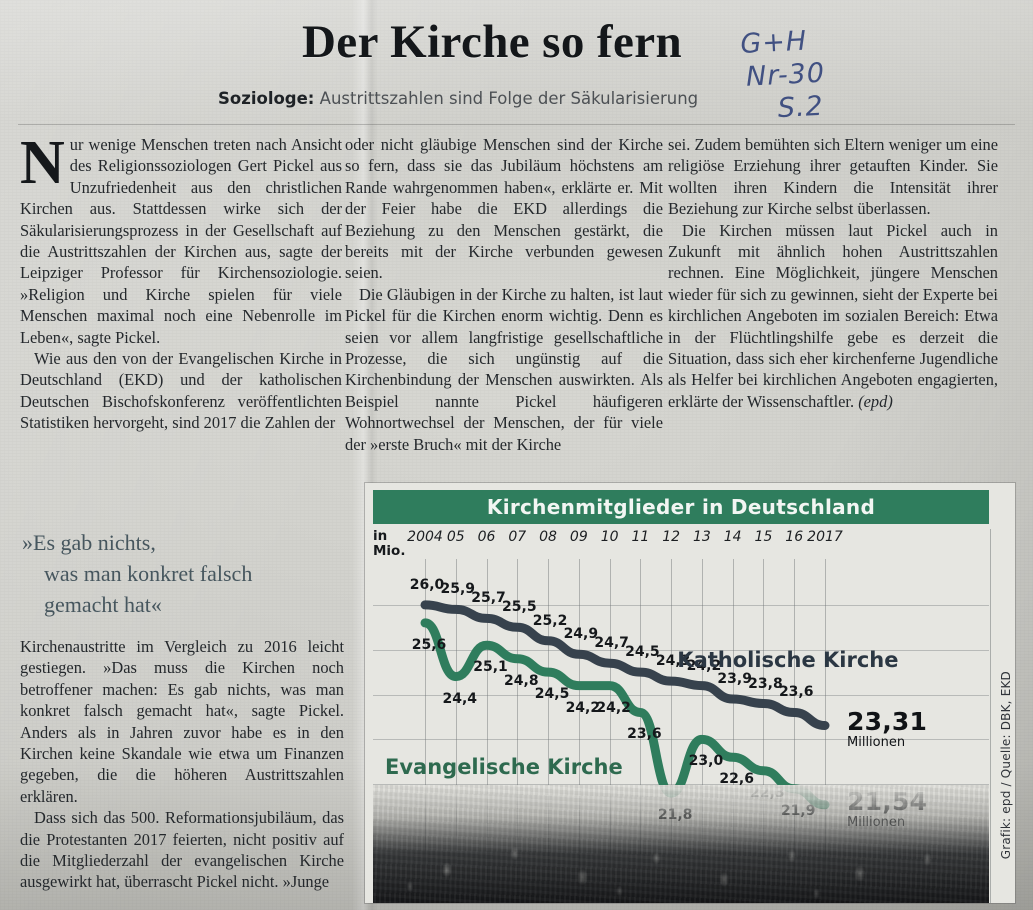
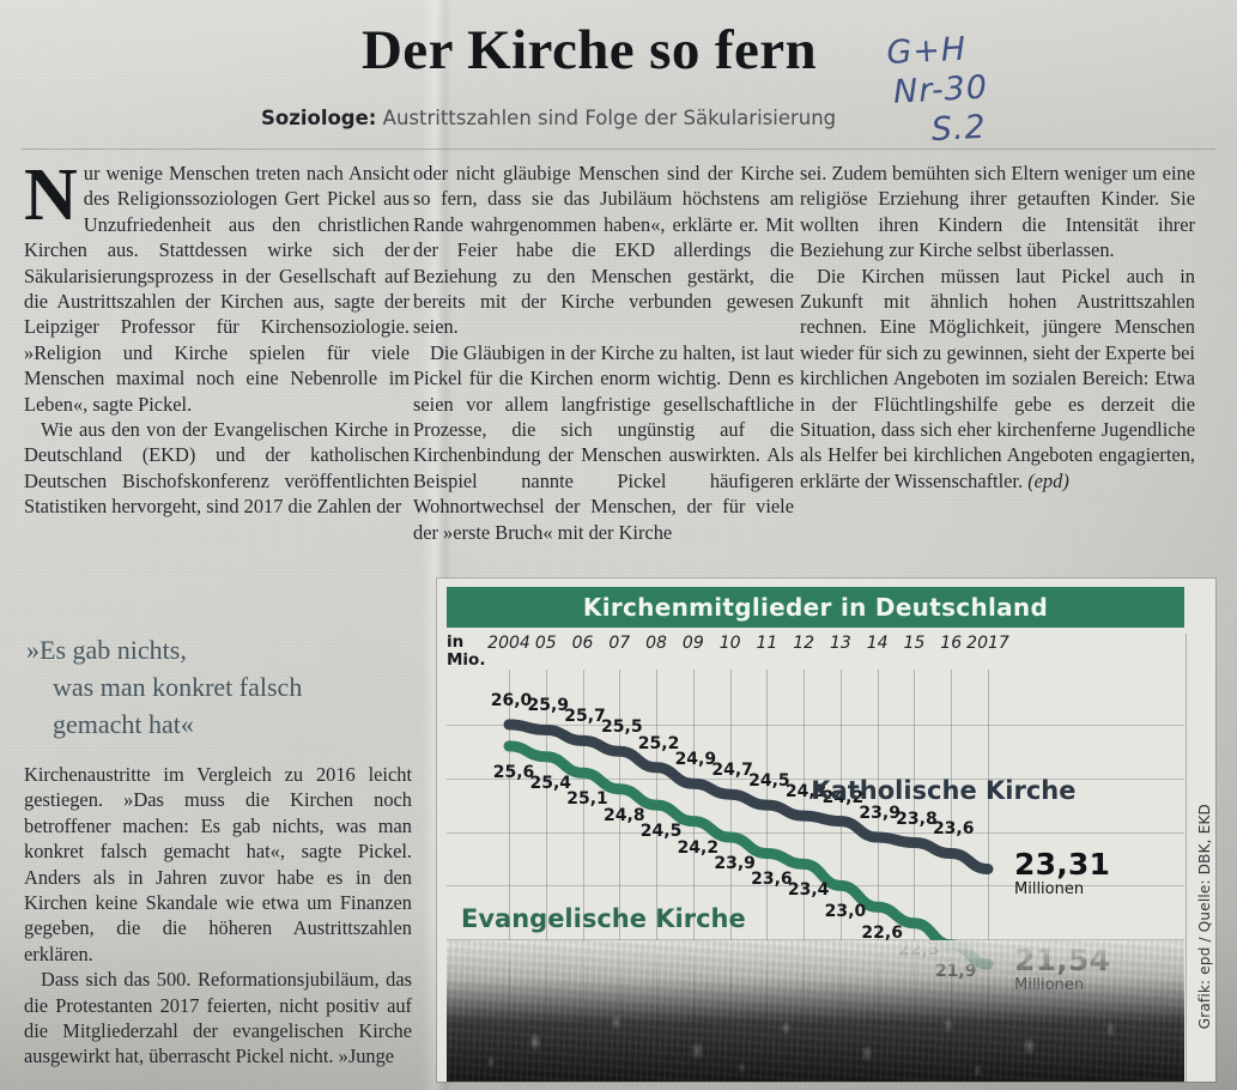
Evangelische Kirche/05: 24,4 -> 25,4
Evangelische Kirche/10: 24,2 -> 23,9
Evangelische Kirche/12: 21,8 -> 23,4
